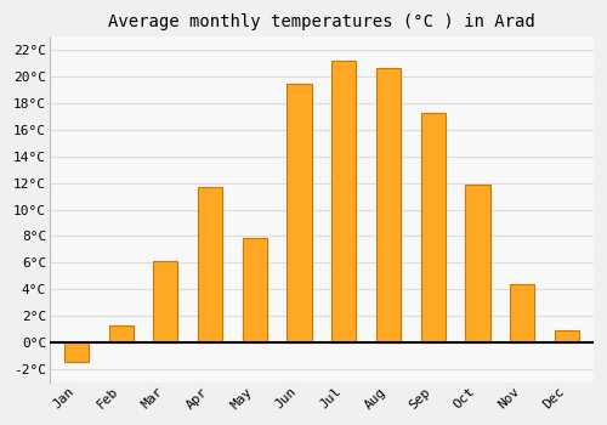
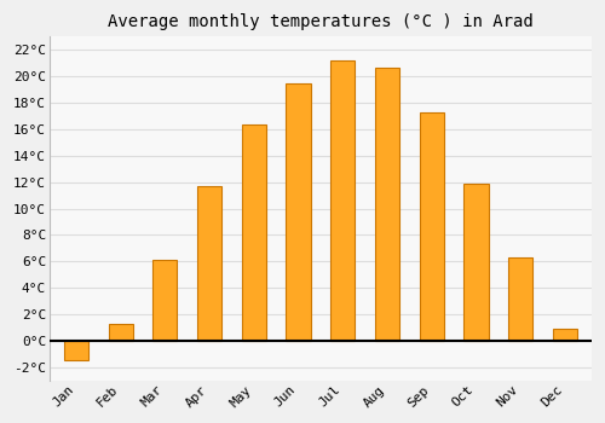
May: 7.9°C -> 16.4°C
Nov: 4.4°C -> 6.3°C
